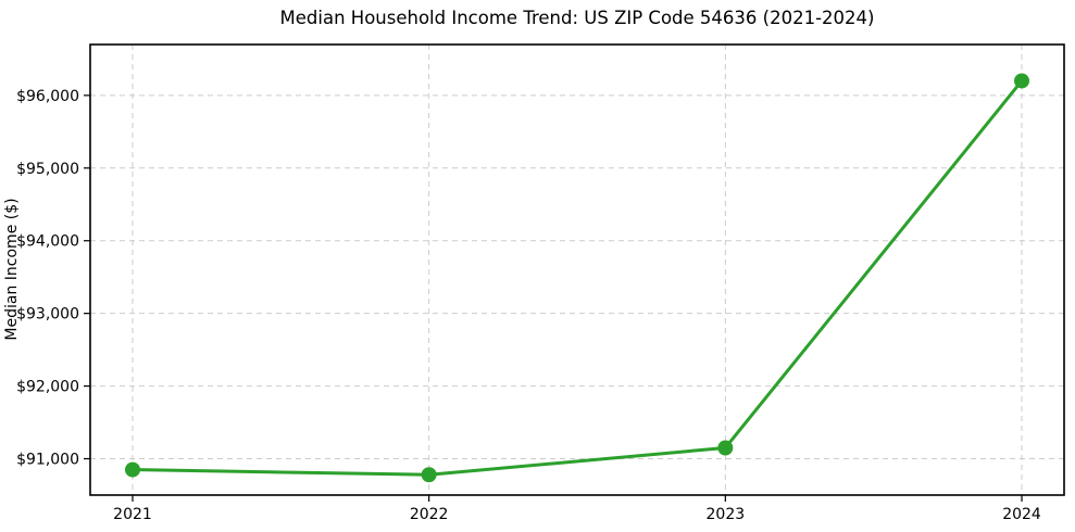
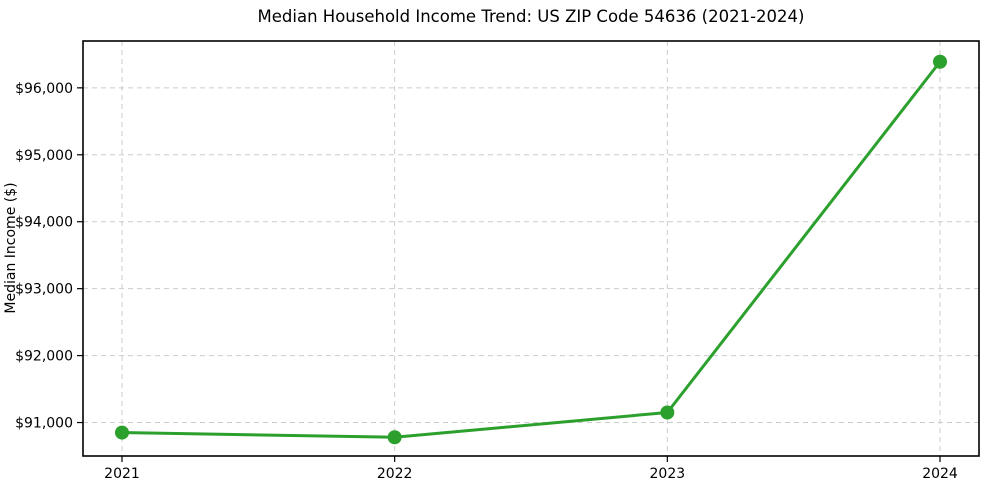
2024: $96200 -> $96400
